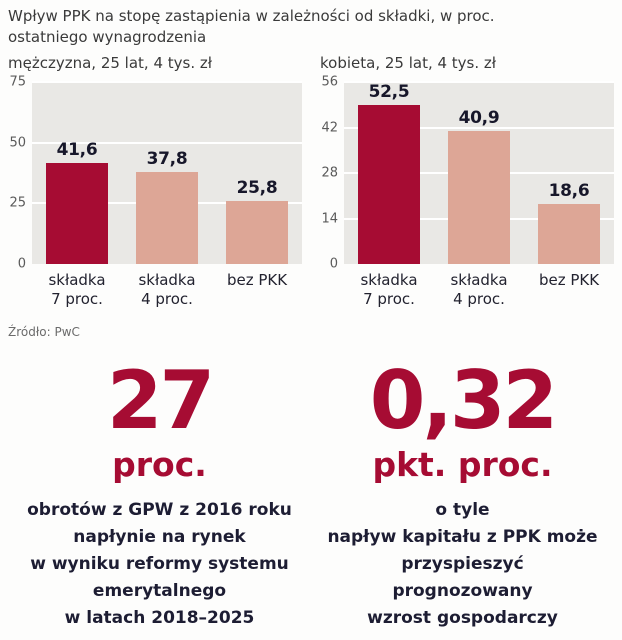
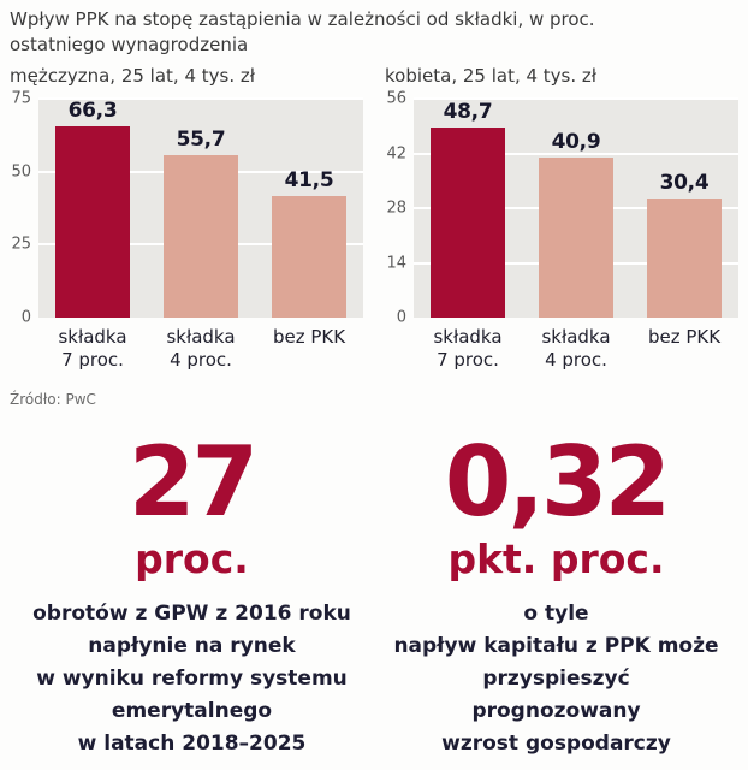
mężczyzna, 25 lat, 4 tys. zł/składka 7 proc.: 41,6 -> 66,3
mężczyzna, 25 lat, 4 tys. zł/składka 4 proc.: 37,8 -> 55,7
mężczyzna, 25 lat, 4 tys. zł/bez PKK: 25,8 -> 41,5
kobieta, 25 lat, 4 tys. zł/składka 7 proc.: 52,5 -> 48,7
kobieta, 25 lat, 4 tys. zł/bez PKK: 18,6 -> 30,4
